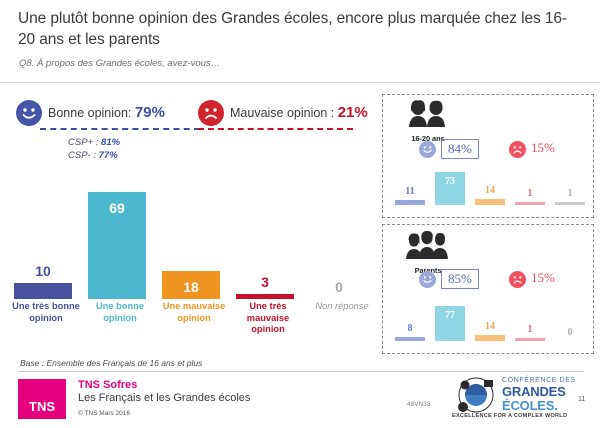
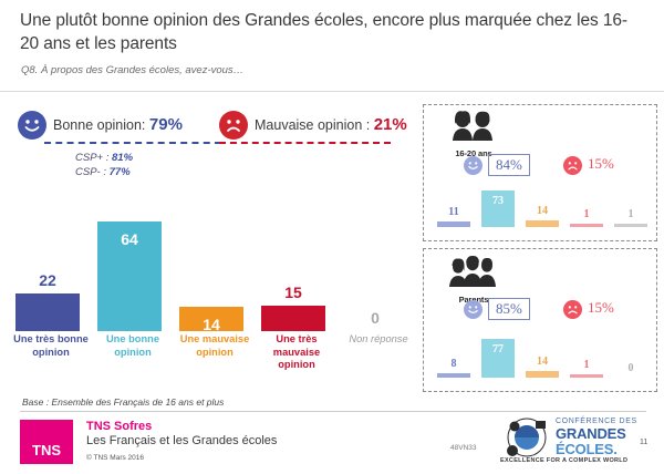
Une très bonne opinion: 10 -> 22
Une bonne opinion: 69 -> 64
Une mauvaise opinion: 18 -> 14
Une très mauvaise opinion: 3 -> 15
